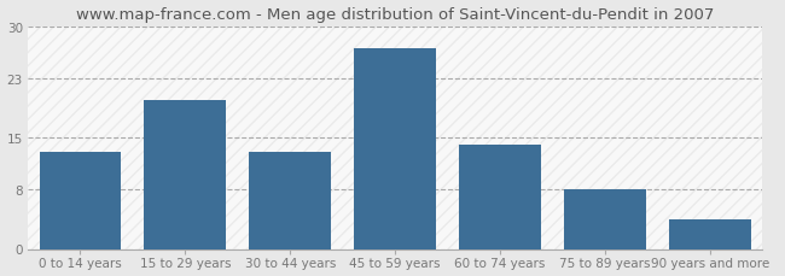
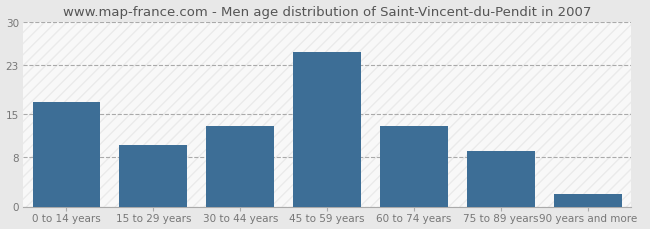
0 to 14 years: 13 -> 17
15 to 29 years: 20 -> 10
45 to 59 years: 27 -> 25
60 to 74 years: 14 -> 13
75 to 89 years: 8 -> 9
90 years and more: 4 -> 2
